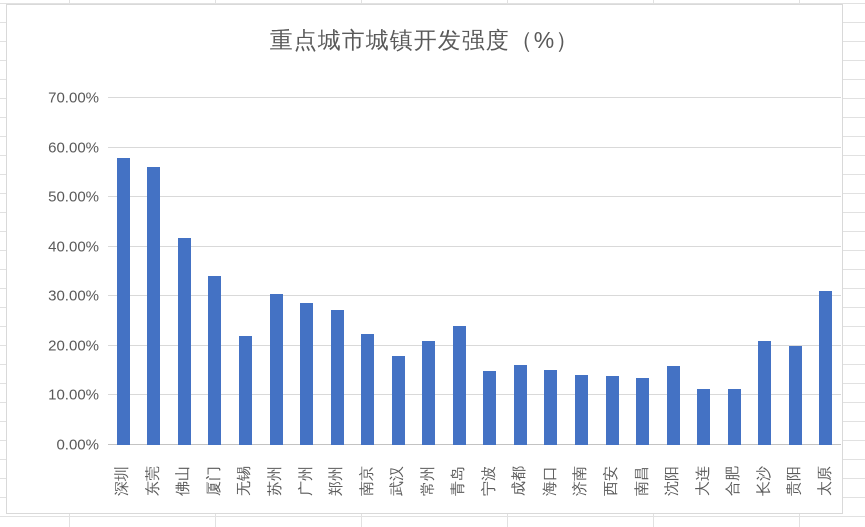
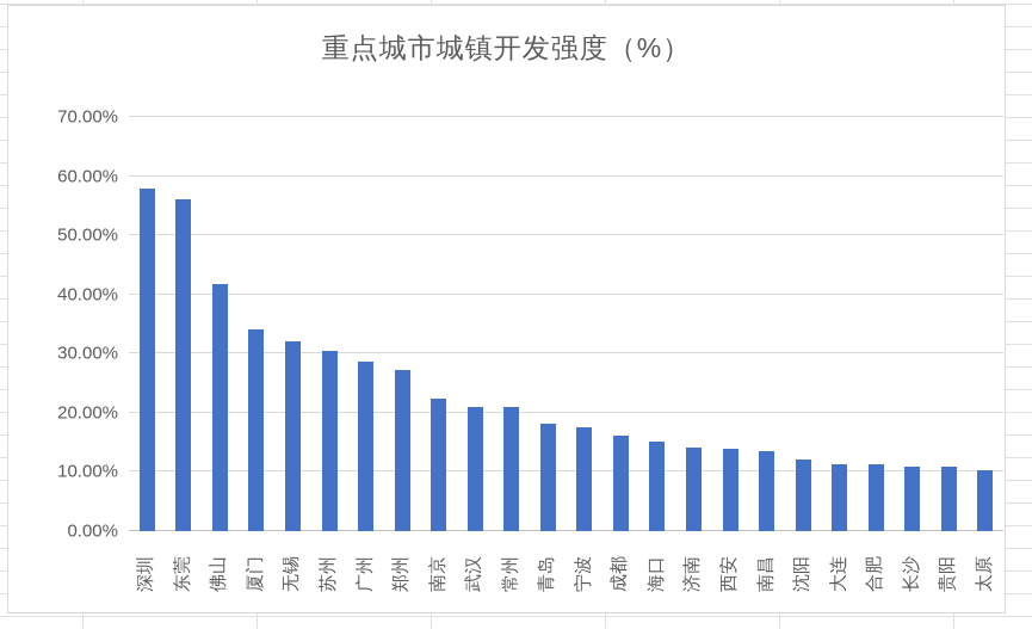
无锡: 22% -> 32%
武汉: 18% -> 21%
青岛: 24% -> 18%
宁波: 15% -> 18%
沈阳: 16% -> 12%
长沙: 21% -> 11%
贵阳: 20% -> 11%
太原: 31% -> 10%
